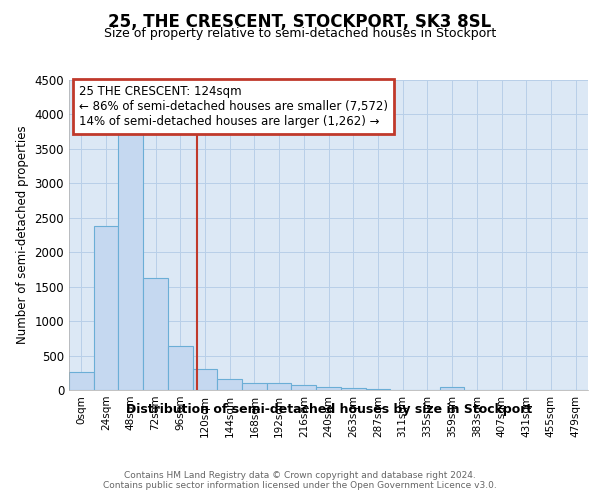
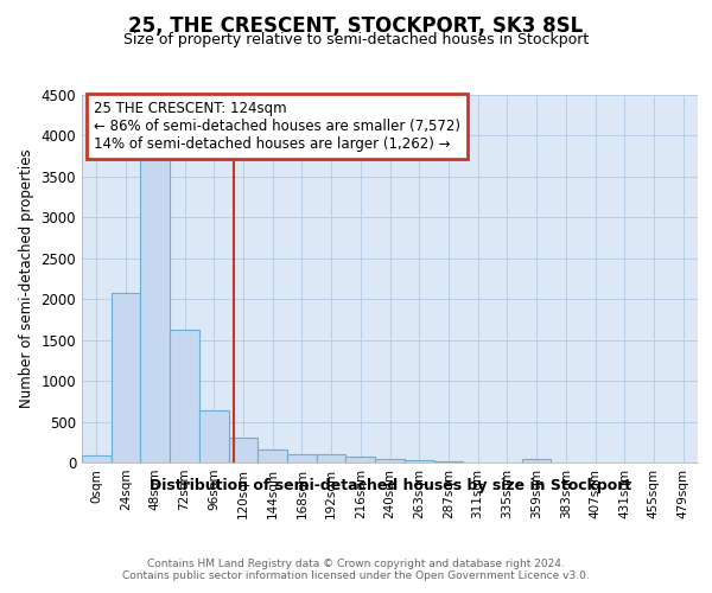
0sqm: 260 -> 90
24sqm: 2380 -> 2070
